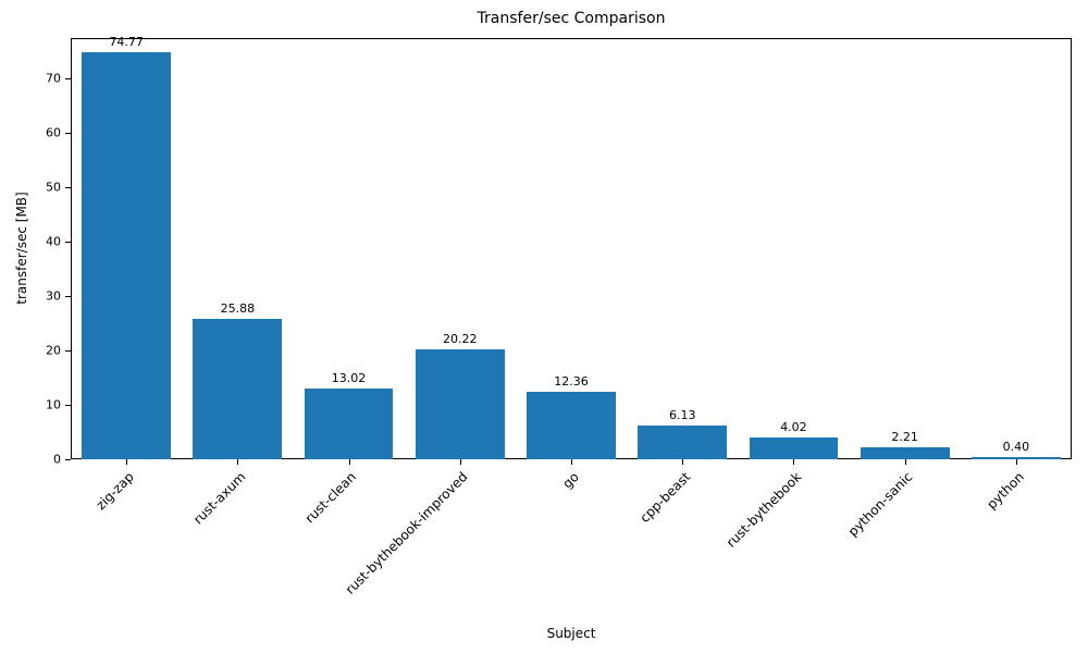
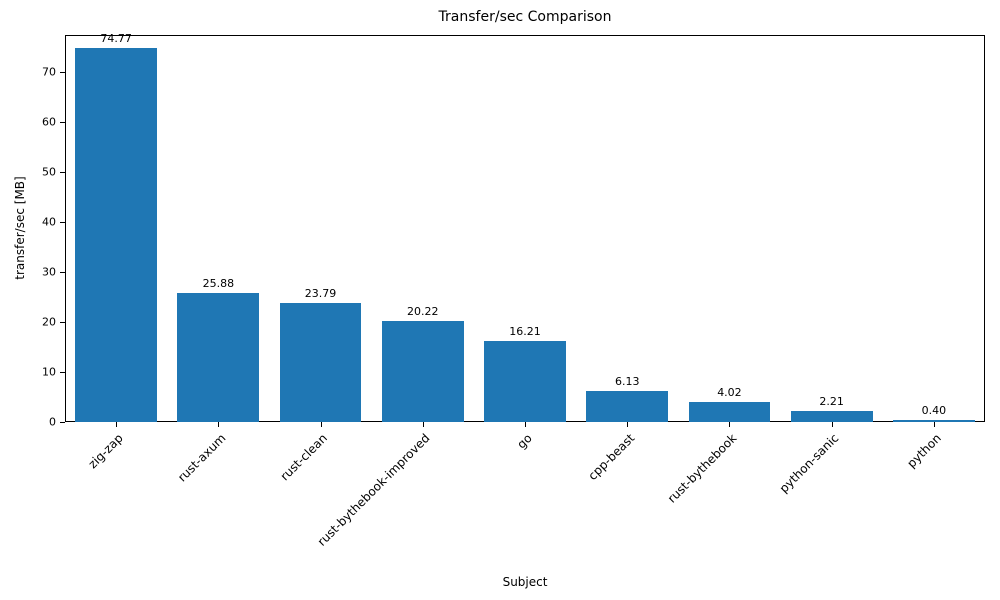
rust-clean: 13.02 -> 23.79
go: 12.36 -> 16.21
